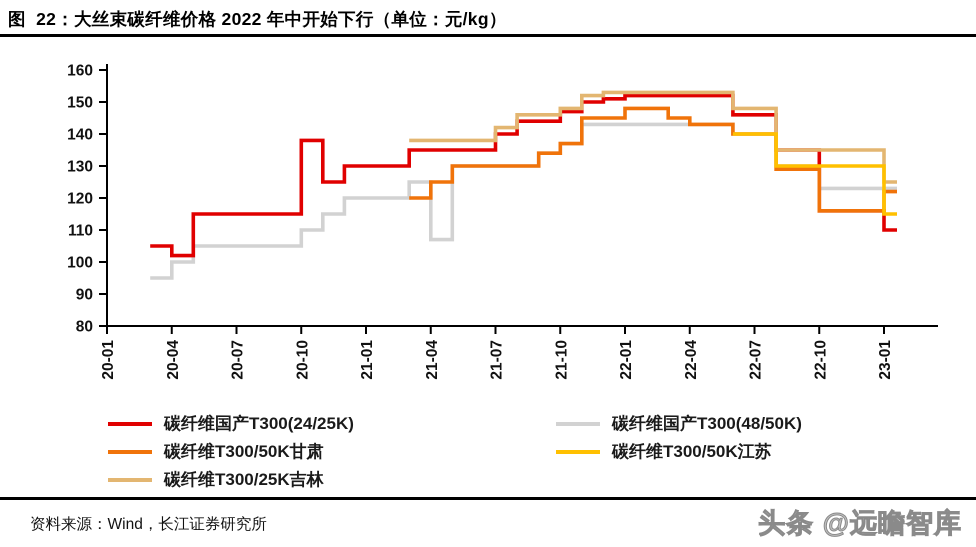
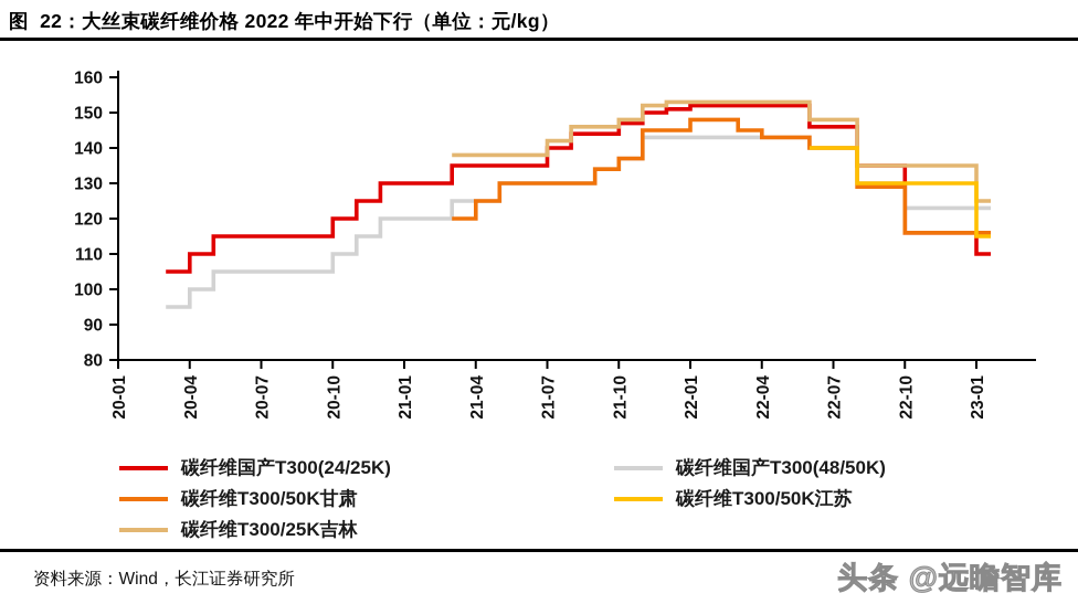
碳纤维国产T300(24/25K)/20-04: 102 -> 110
碳纤维国产T300(24/25K)/20-10: 138 -> 120
碳纤维国产T300(48/50K)/21-04: 107 -> 125
碳纤维T300/50K甘肃/23-01: 122 -> 116
